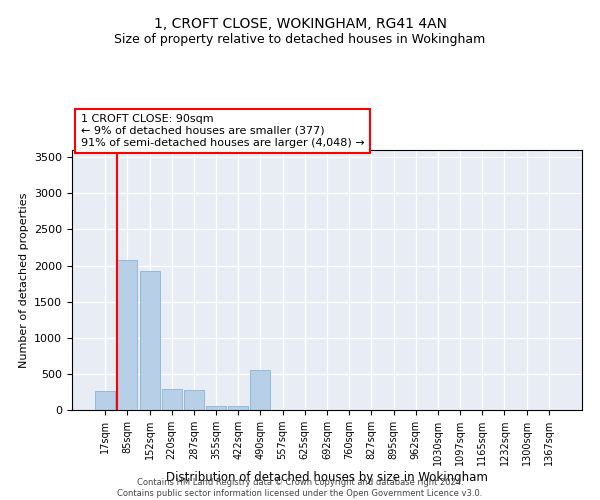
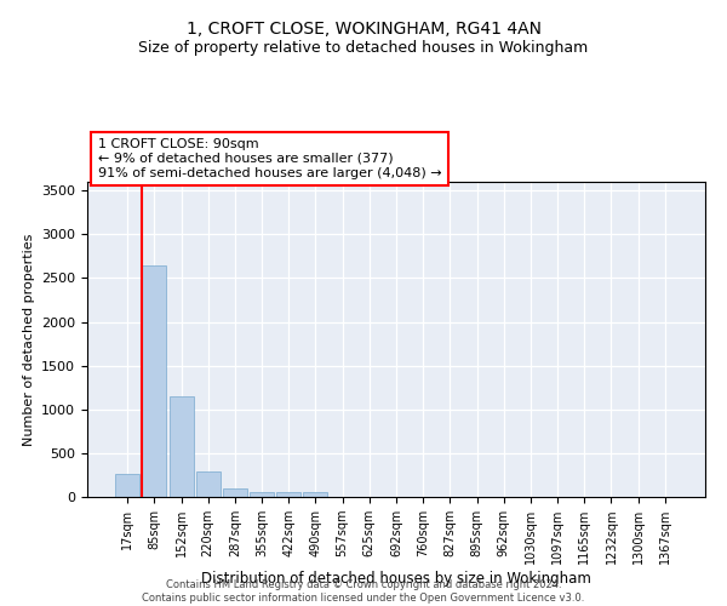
85sqm: 2080 -> 2650
152sqm: 1920 -> 1150
287sqm: 280 -> 100
490sqm: 560 -> 50
